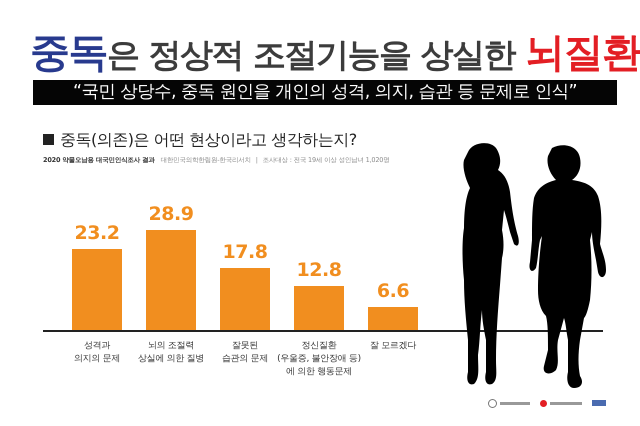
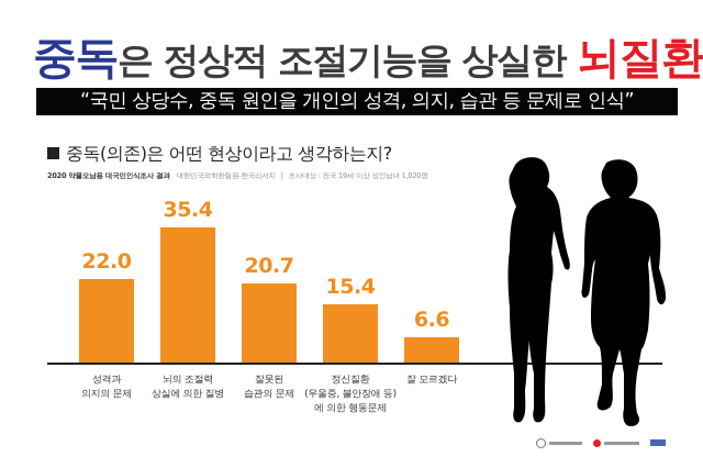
성격과 의지의 문제: 23.2 -> 22.0
뇌의 조절력 상실에 의한 질병: 28.9 -> 35.4
잘못된 습관의 문제: 17.8 -> 20.7
정신질환 (우울증, 불안장애 등) 에 의한 행동문제: 12.8 -> 15.4
